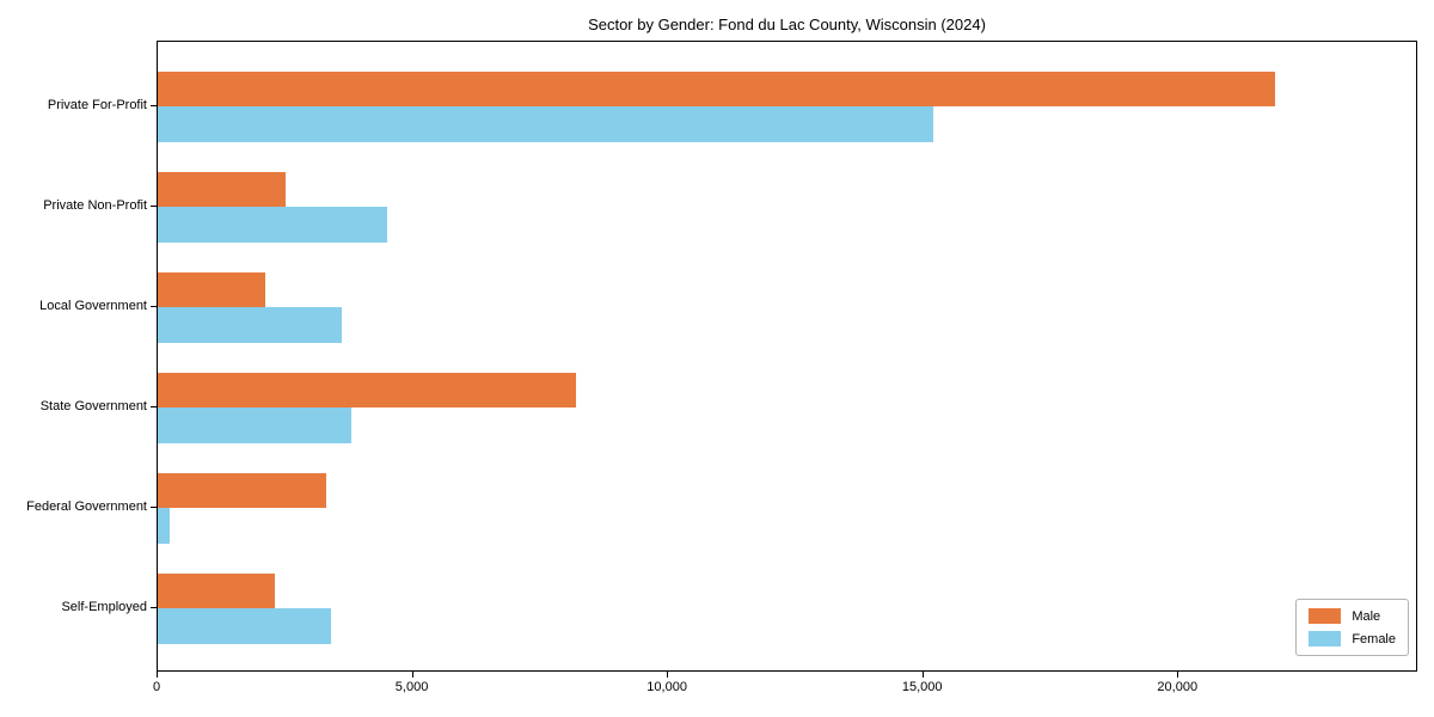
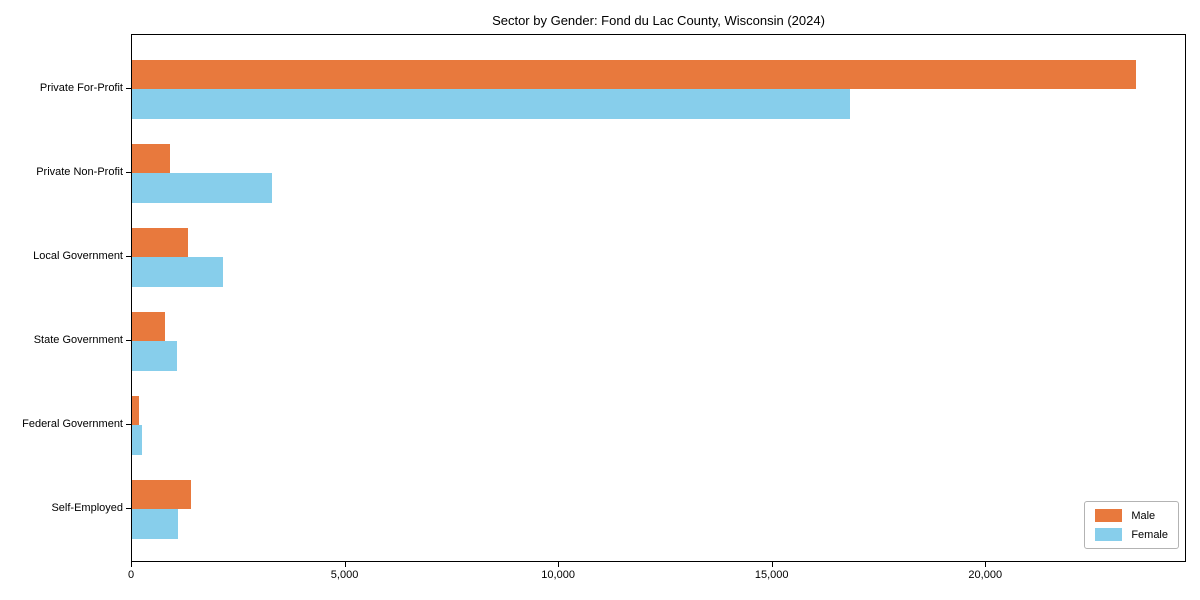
Male/Private For-Profit: 21900 -> 23500
Female/Private For-Profit: 15200 -> 16800
Male/Private Non-Profit: 2500 -> 900
Female/Private Non-Profit: 4500 -> 3300
Male/Local Government: 2100 -> 1300
Female/Local Government: 3600 -> 2100
Male/State Government: 8200 -> 800
Female/State Government: 3800 -> 1000
Male/Federal Government: 3300 -> 200
Male/Self-Employed: 2300 -> 1400
Female/Self-Employed: 3400 -> 1100
